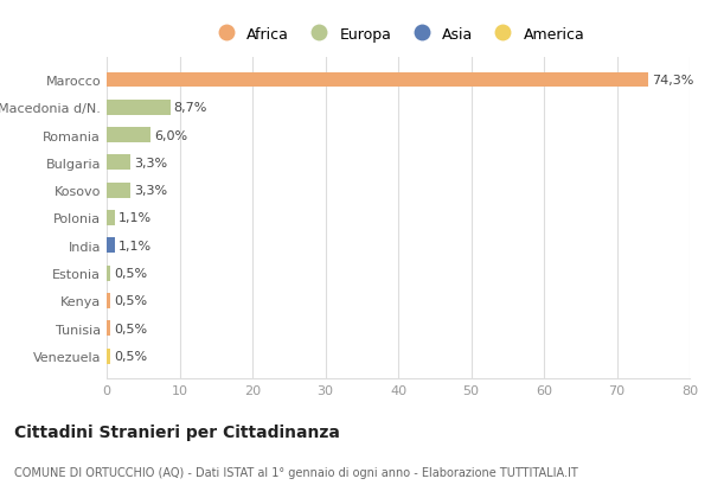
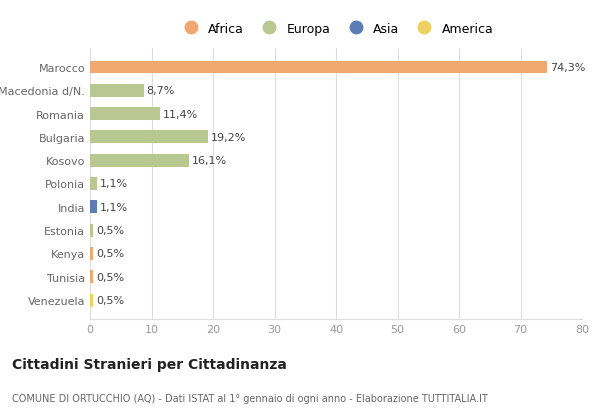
Romania: 6,0% -> 11,4%
Bulgaria: 3,3% -> 19,2%
Kosovo: 3,3% -> 16,1%
